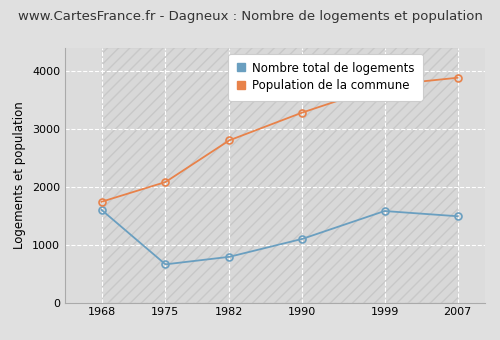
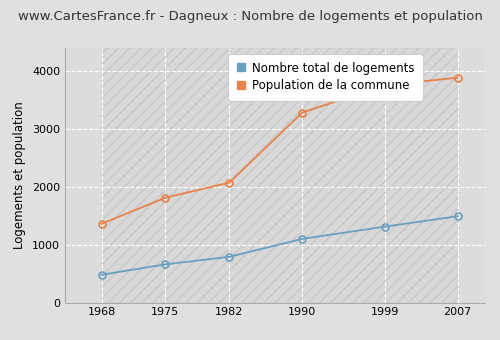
Nombre total de logements/1968: 1600 -> 480
Population de la commune/1968: 1740 -> 1360
Population de la commune/1975: 2080 -> 1810
Population de la commune/1982: 2800 -> 2070
Nombre total de logements/1999: 1580 -> 1310
